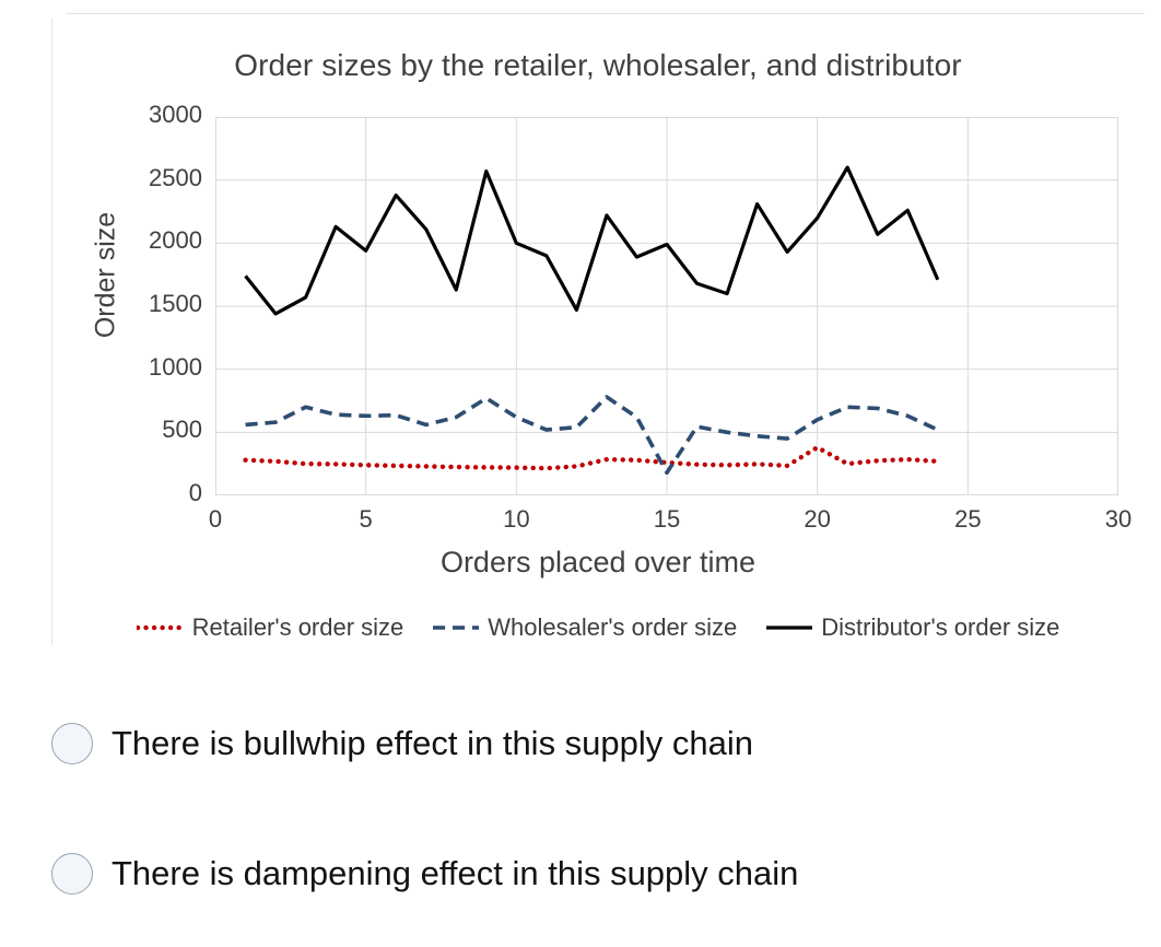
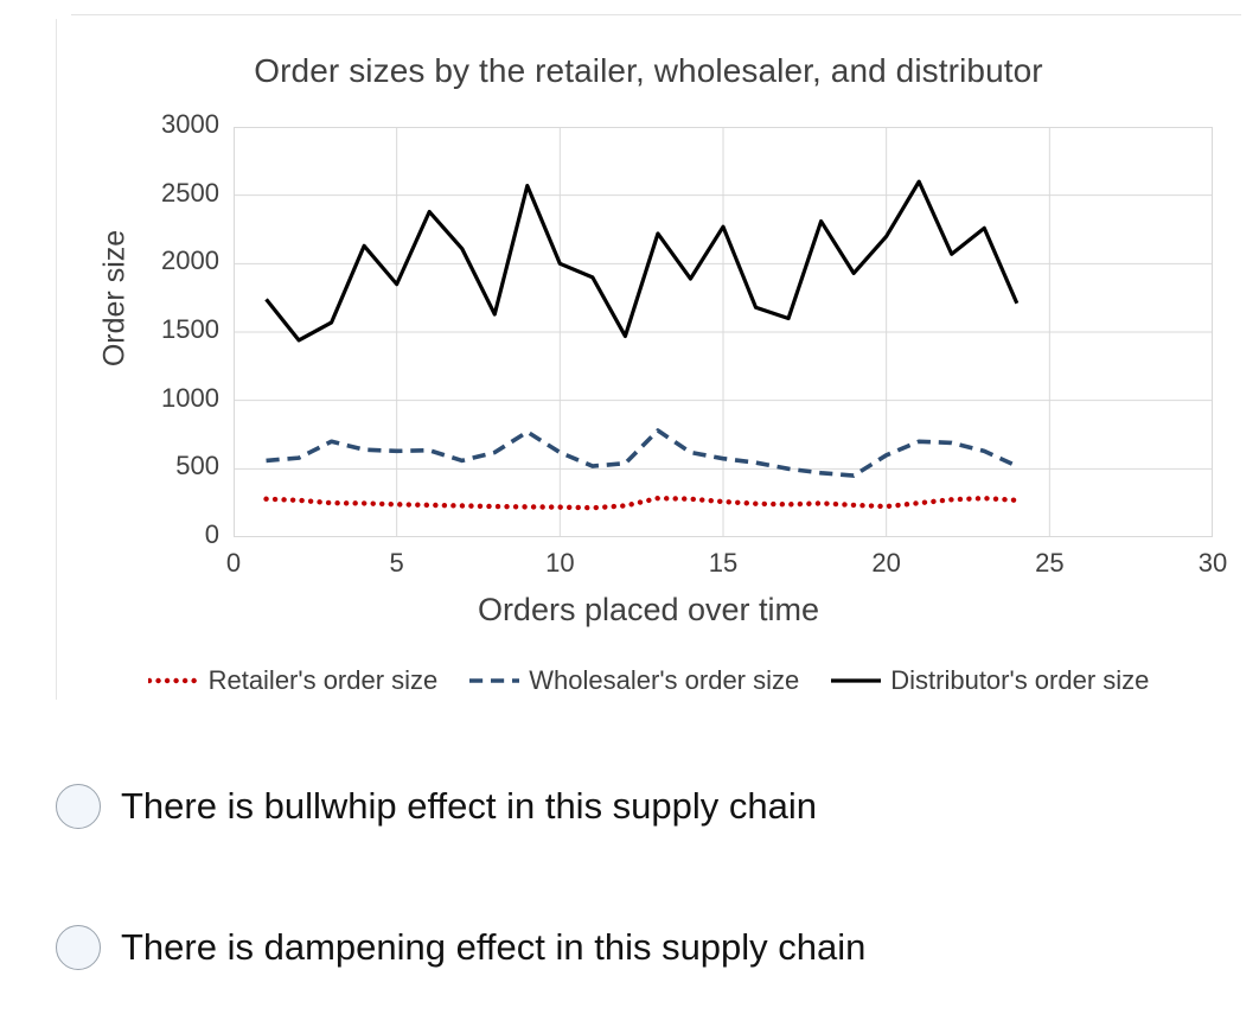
Distributor's order size/5: 1940 -> 1850
Wholesaler's order size/15: 180 -> 580
Distributor's order size/15: 1990 -> 2270
Retailer's order size/20: 380 -> 220
